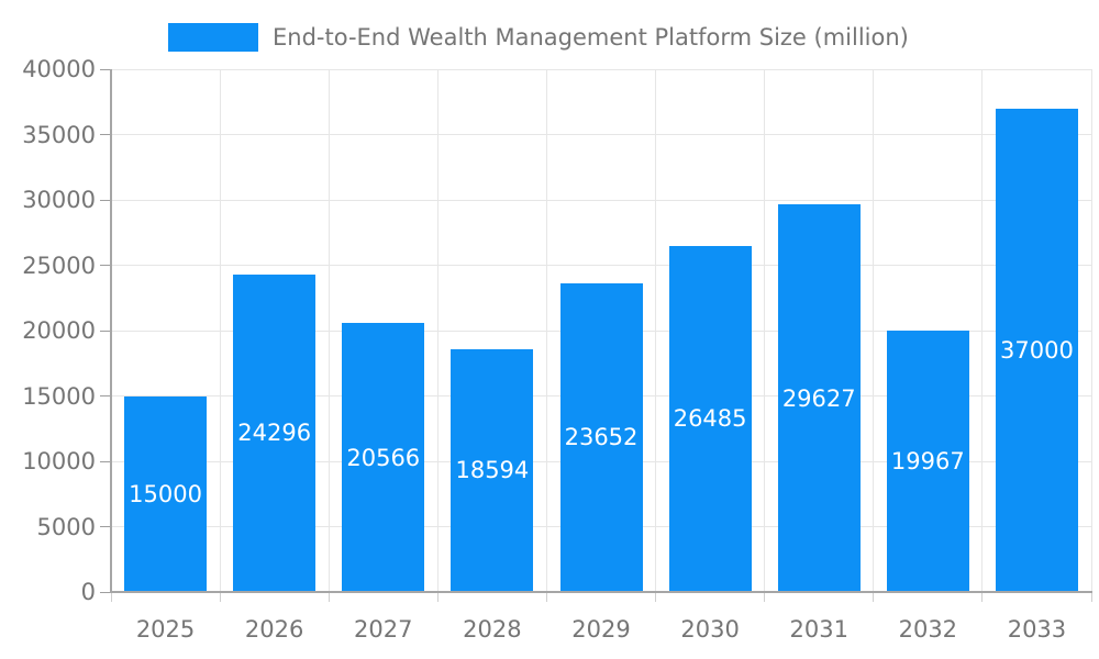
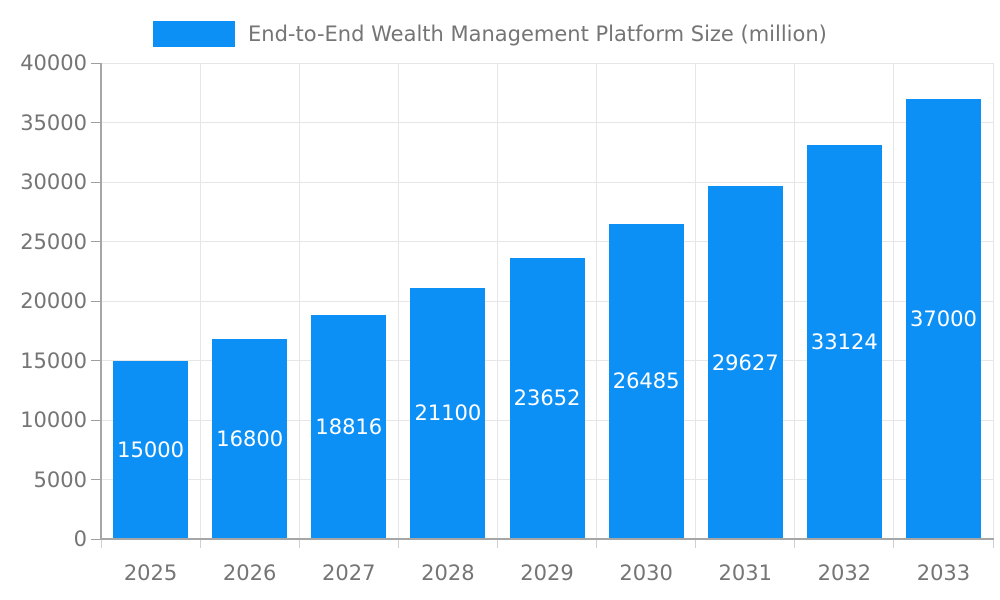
2026: 24296 -> 16800
2027: 20566 -> 18816
2028: 18594 -> 21100
2032: 19967 -> 33124
